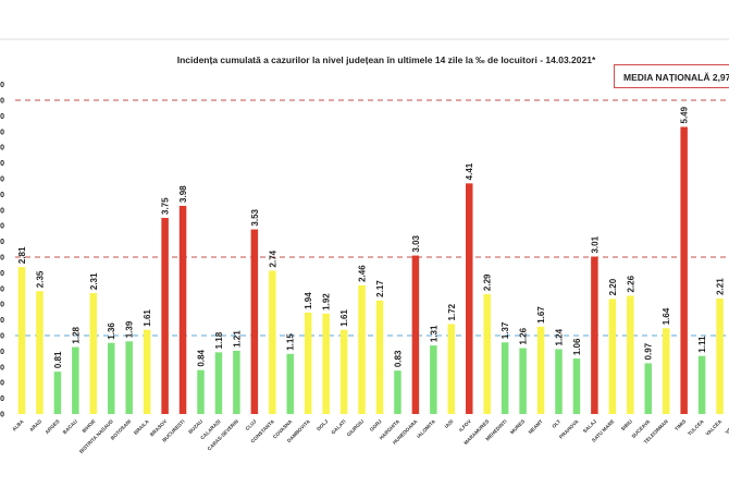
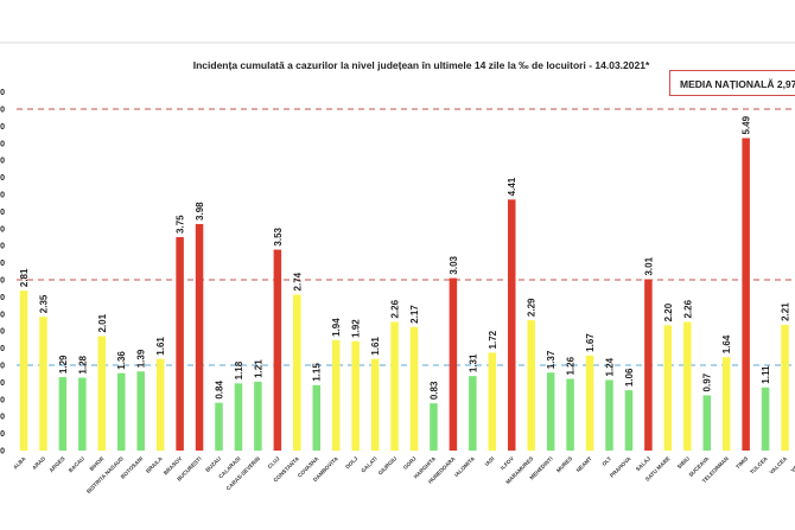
ARGES: 0.81 -> 1.29
BIHOR: 2.31 -> 2.01
GIURGIU: 2.46 -> 2.26
